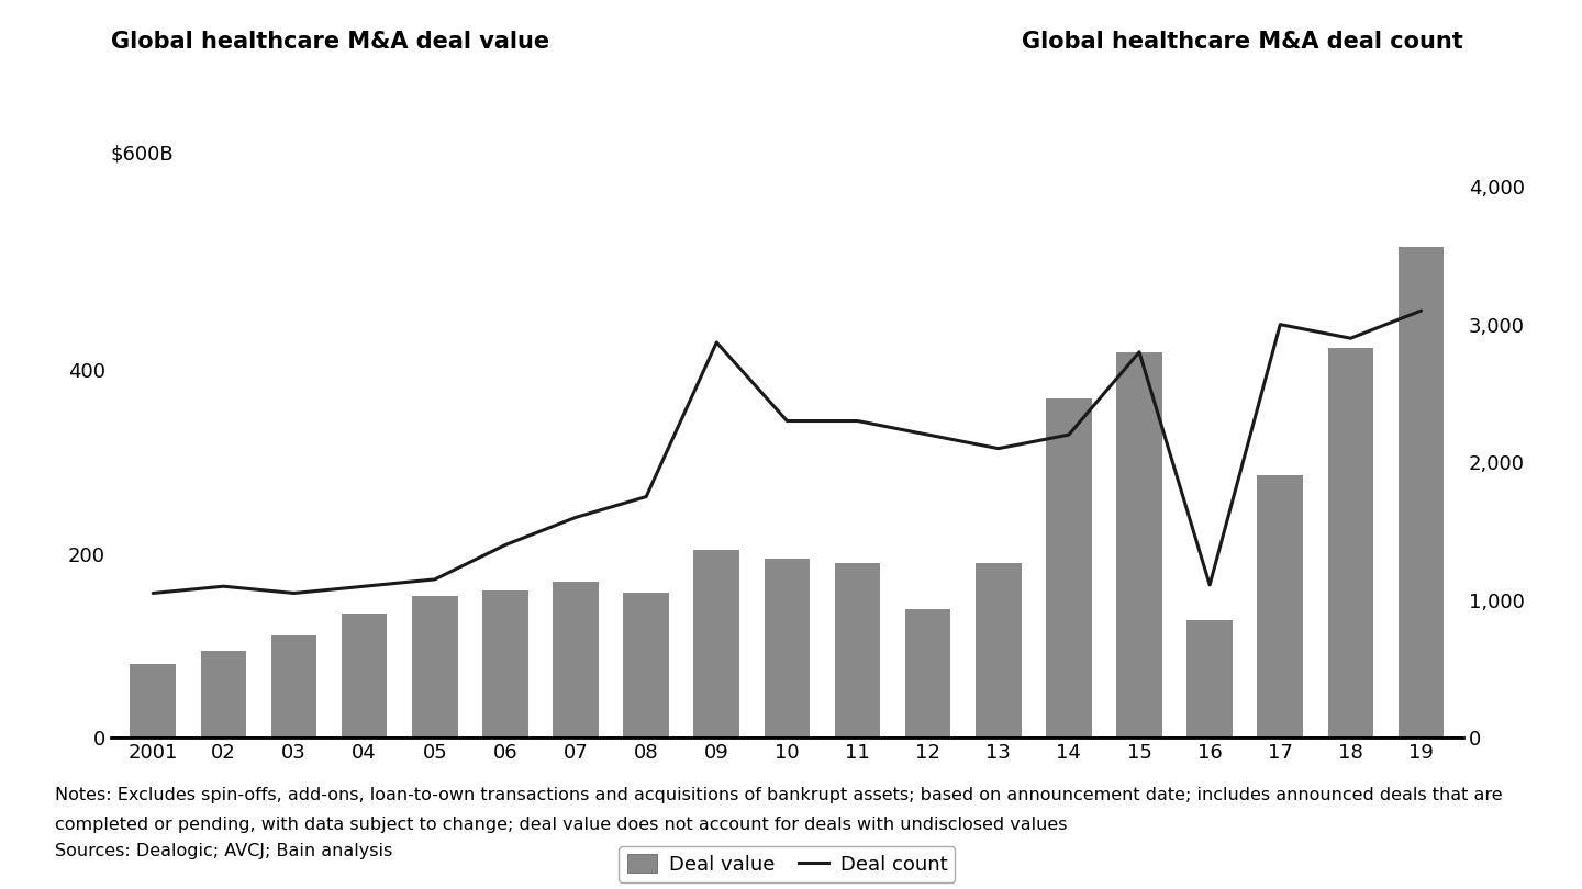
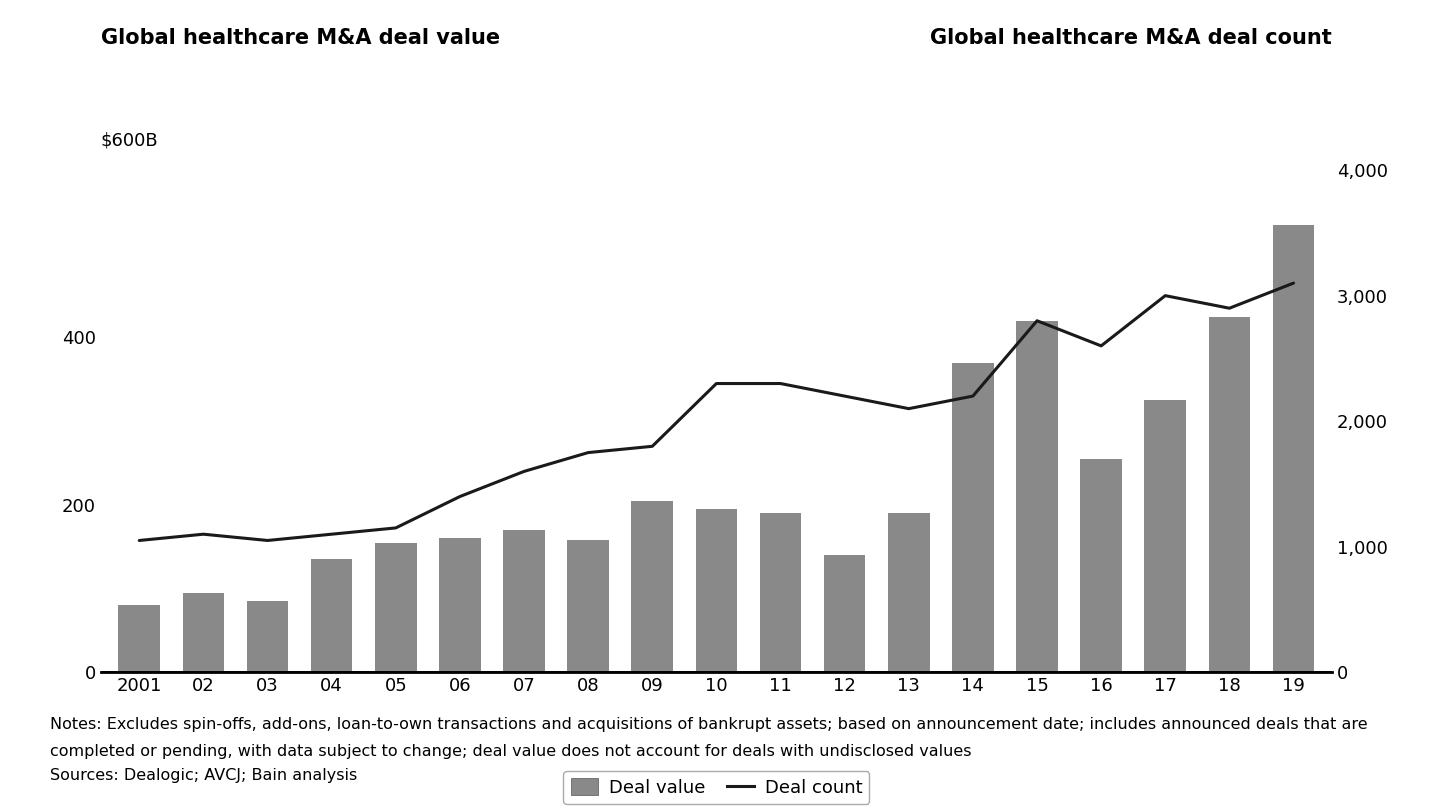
Deal value/03: 112 -> 85
Deal count/09: 2,870 -> 1,800
Deal value/16: 128 -> 255
Deal count/16: 1,110 -> 2,600
Deal value/17: 286 -> 325
